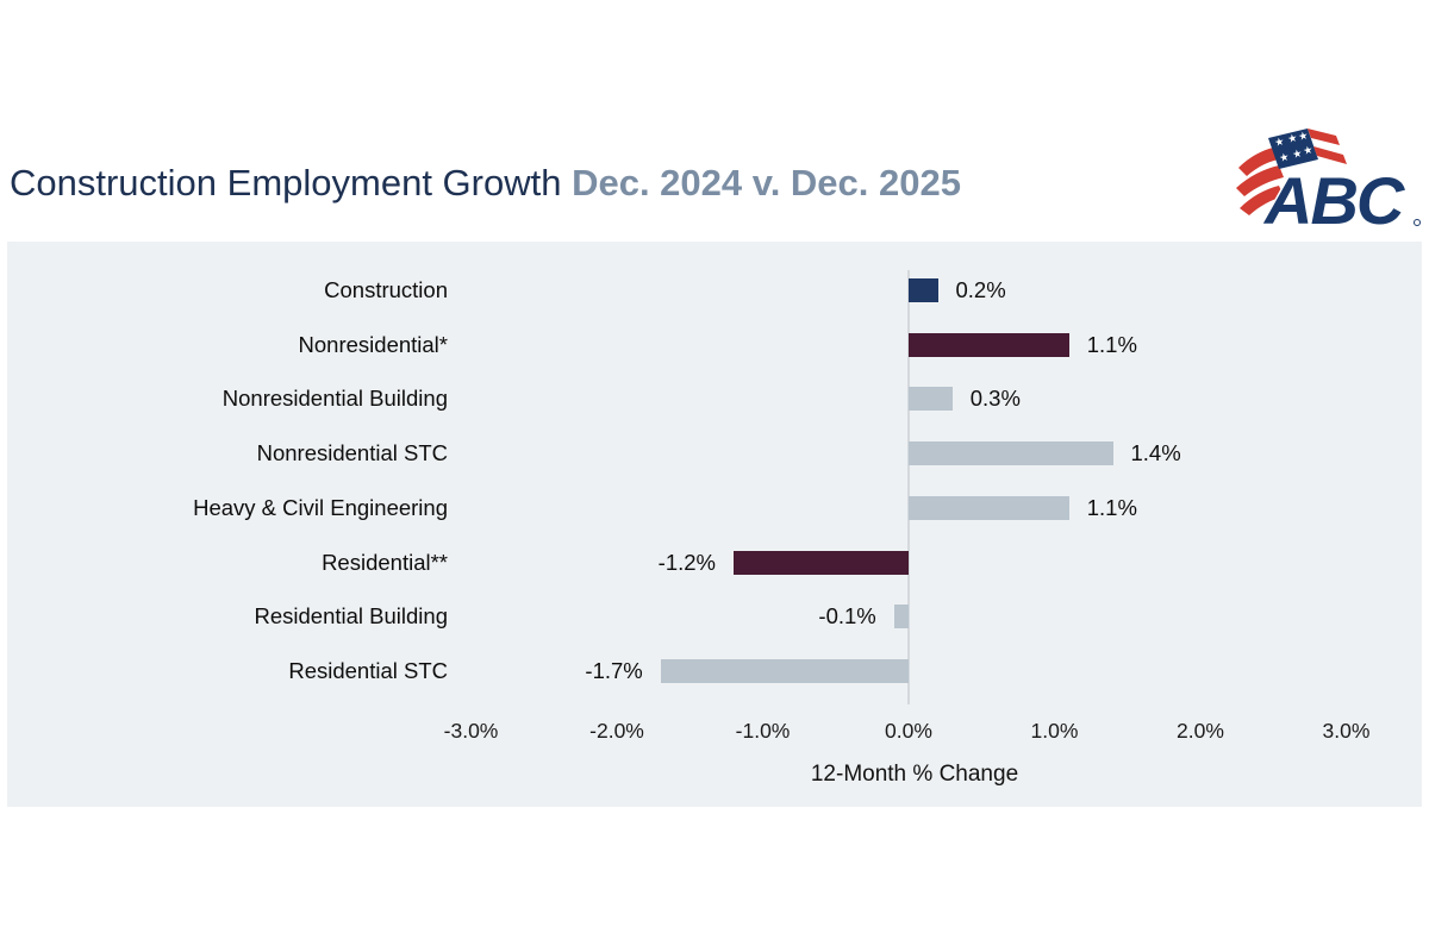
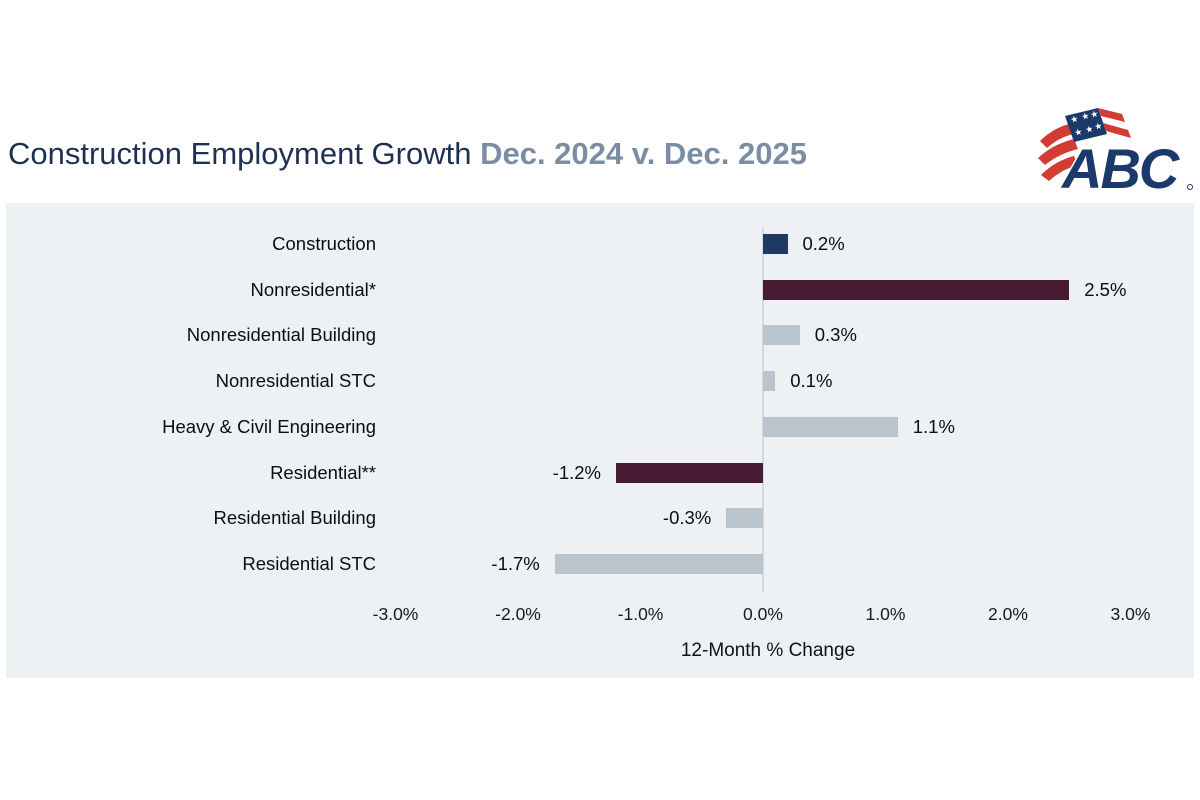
Nonresidential*: 1.1% -> 2.5%
Nonresidential STC: 1.4% -> 0.1%
Residential Building: -0.1% -> -0.3%
